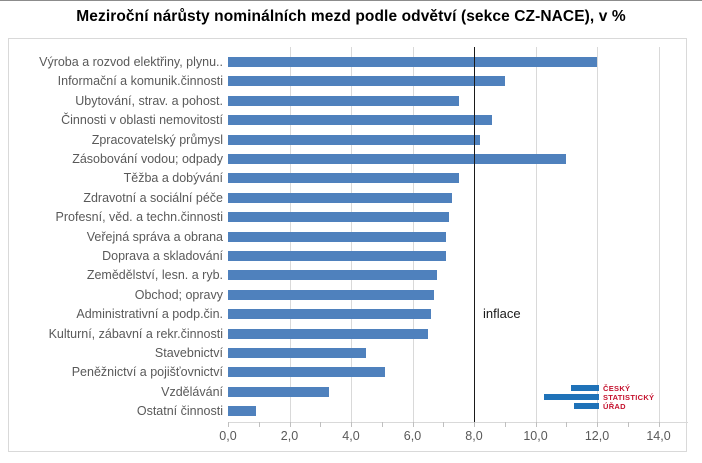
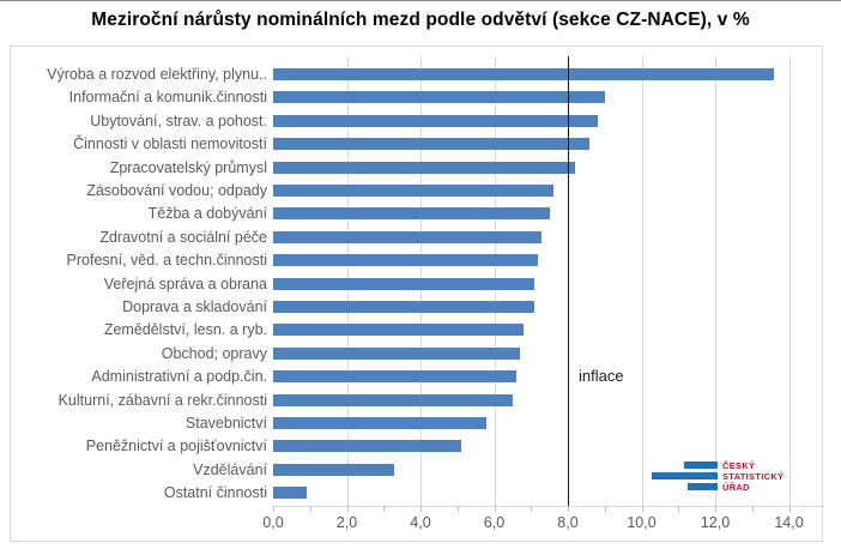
Výroba a rozvod elektřiny, plynu..: 12,0 -> 13,6
Ubytování, strav. a pohost.: 7,5 -> 8,8
Zásobování vodou; odpady: 11,0 -> 7,6
Stavebnictví: 4,5 -> 5,8
